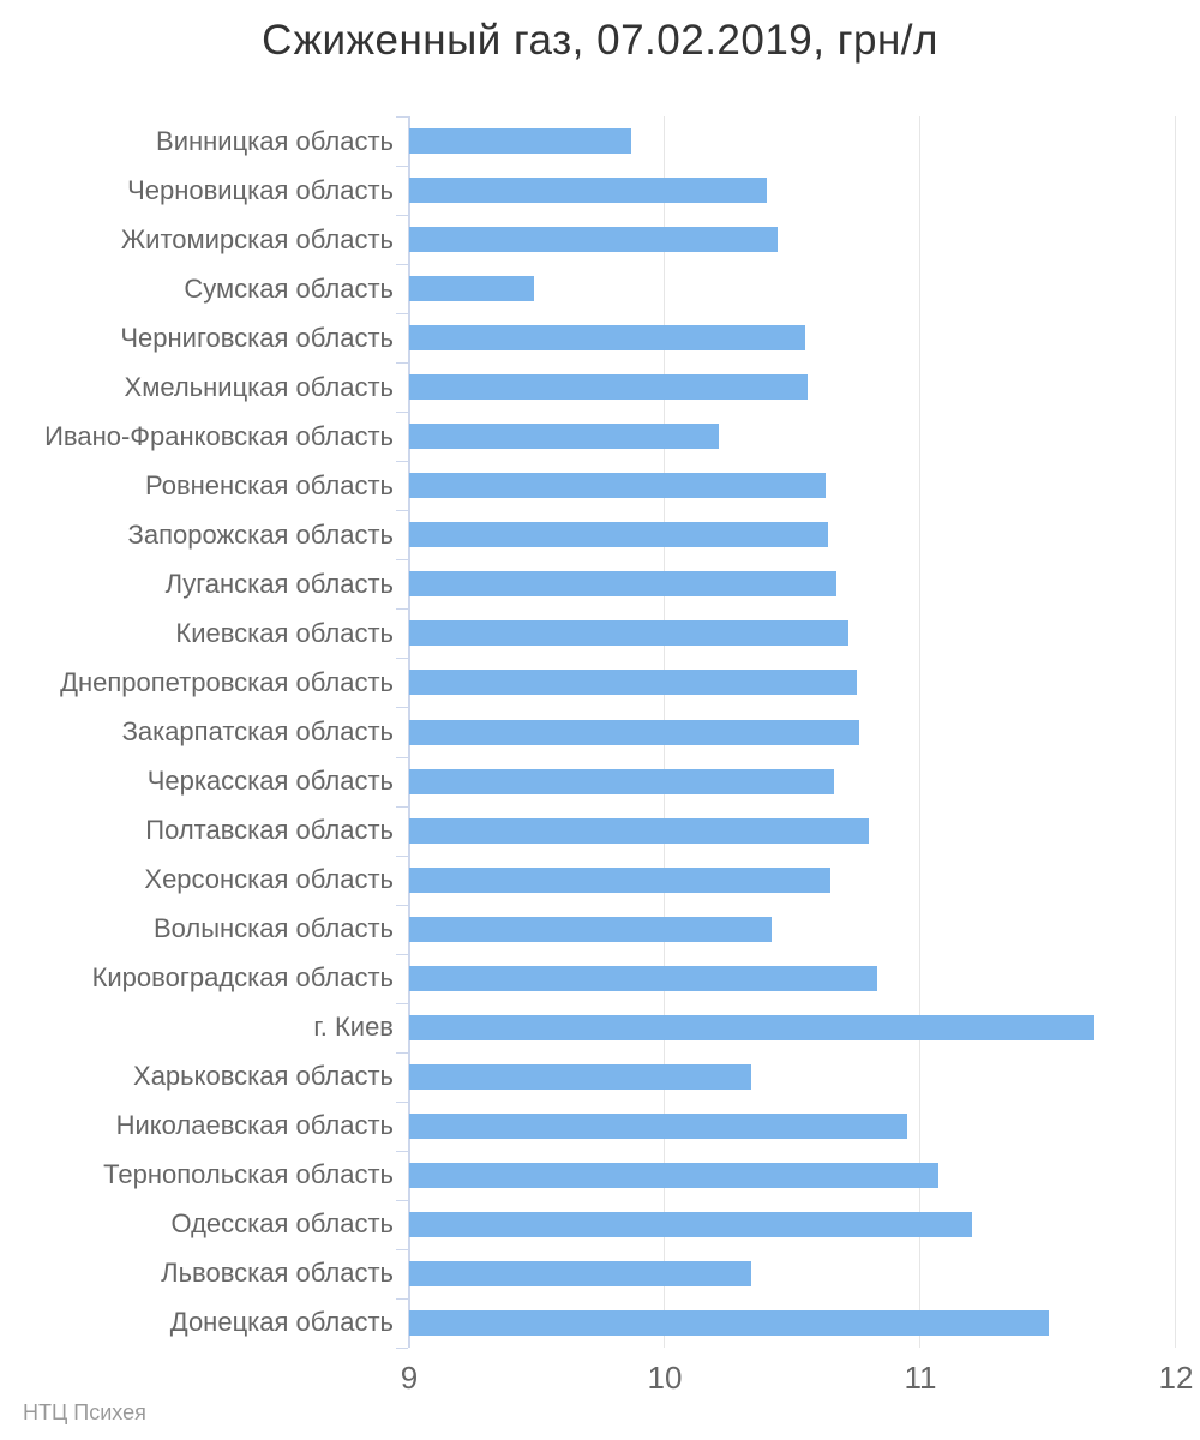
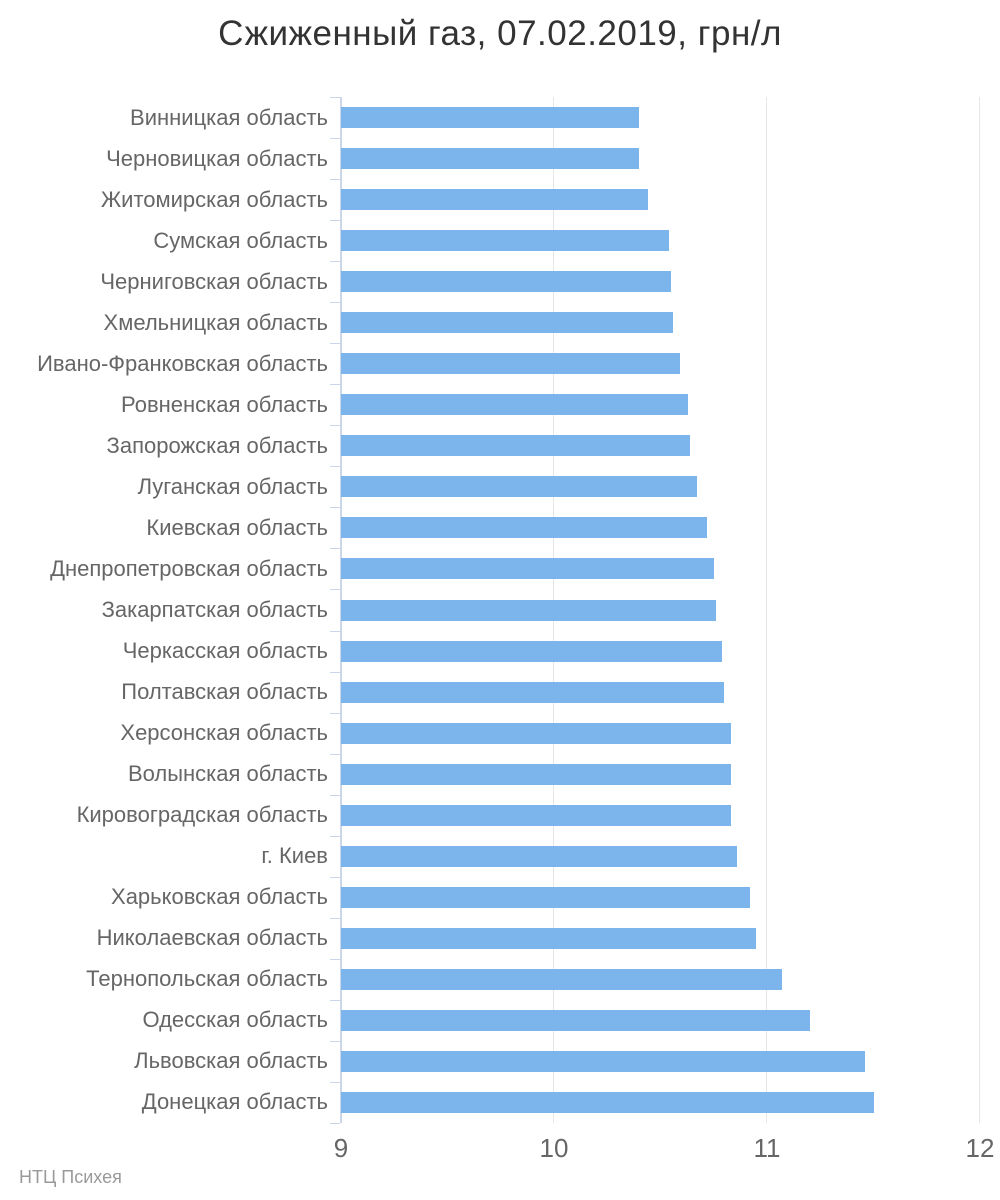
Винницкая область: 9.87 -> 10.40
Сумская область: 9.49 -> 10.54
Ивано-Франковская область: 10.21 -> 10.59
Черкасская область: 10.66 -> 10.79
Херсонская область: 10.65 -> 10.83
Волынская область: 10.42 -> 10.83
г. Киев: 11.68 -> 10.86
Харьковская область: 10.34 -> 10.92
Львовская область: 10.34 -> 11.46
